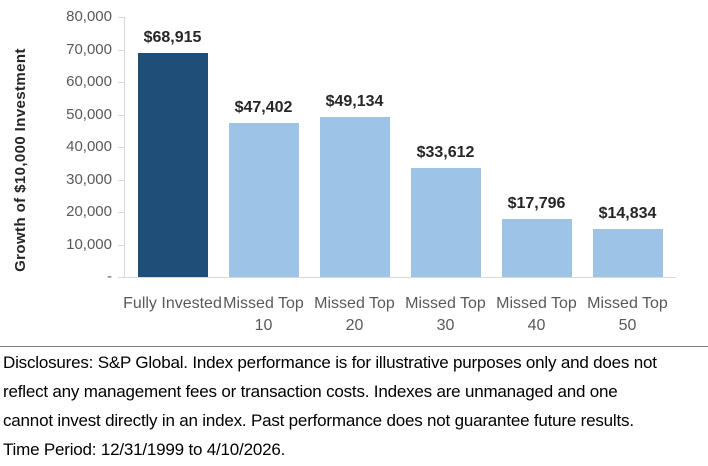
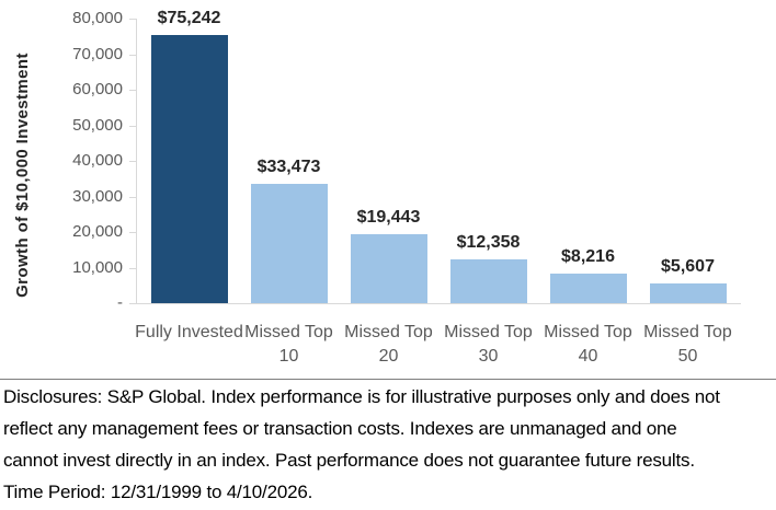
Fully Invested: $68,915 -> $75,242
Missed Top 10: $47,402 -> $33,473
Missed Top 20: $49,134 -> $19,443
Missed Top 30: $33,612 -> $12,358
Missed Top 40: $17,796 -> $8,216
Missed Top 50: $14,834 -> $5,607
